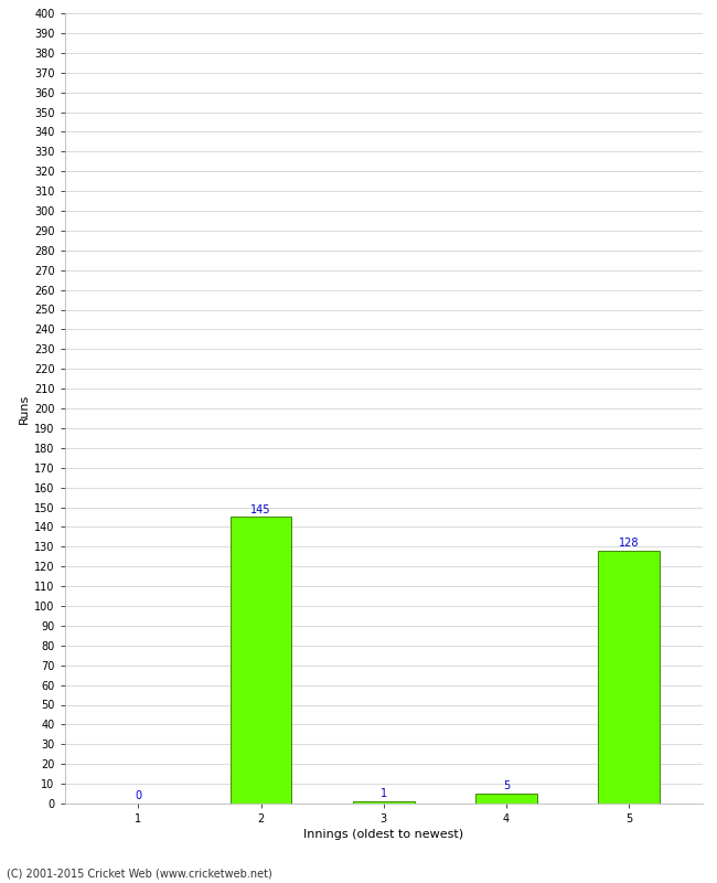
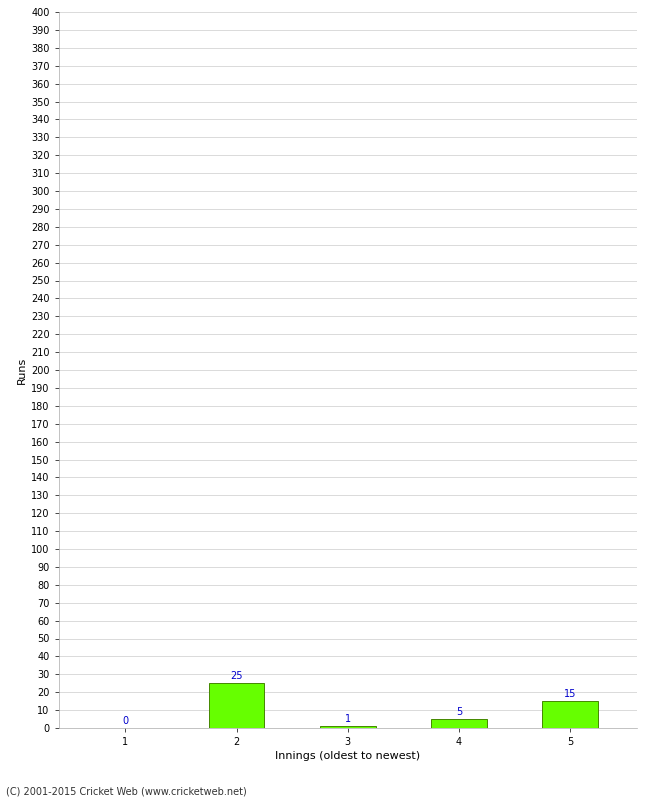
2: 145 -> 25
5: 128 -> 15
